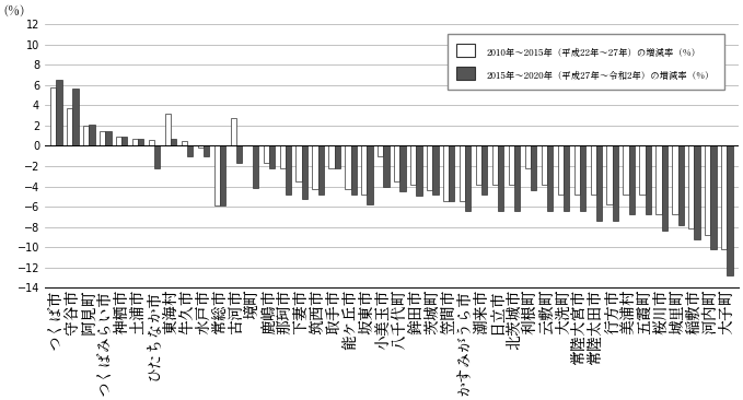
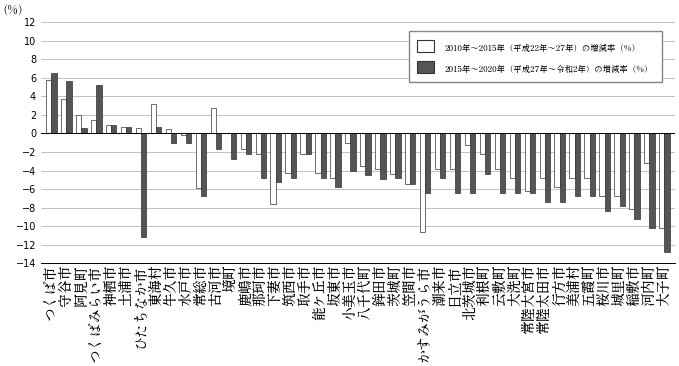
2015年～2020年（平成27年～令和2年）の増減率（%）/阿見町: 2.1 -> 0.6
2015年～2020年（平成27年～令和2年）の増減率（%）/つくばみらい市: 1.4 -> 5.2
2015年～2020年（平成27年～令和2年）の増減率（%）/ひたちなか市: -2.2 -> -11.2
2015年～2020年（平成27年～令和2年）の増減率（%）/常総市: -5.9 -> -6.8
2015年～2020年（平成27年～令和2年）の増減率（%）/境町: -4.2 -> -2.8
2010年～2015年（平成22年～27年）の増減率（%）/下妻市: -3.5 -> -7.6
2010年～2015年（平成22年～27年）の増減率（%）/かすみがうら市: -5.5 -> -10.6
2010年～2015年（平成22年～27年）の増減率（%）/北茨城市: -3.8 -> -1.2
2010年～2015年（平成22年～27年）の増減率（%）/常陸大宮市: -4.8 -> -6.2
2010年～2015年（平成22年～27年）の増減率（%）/河内町: -8.8 -> -3.2
